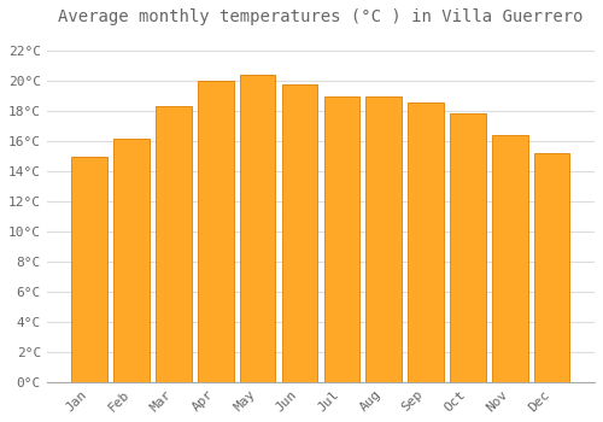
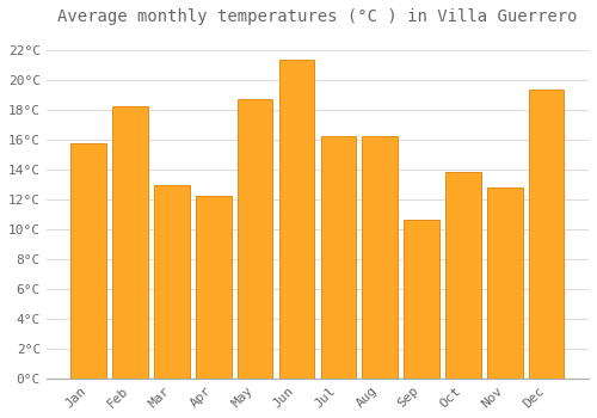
Jan: 14.9°C -> 15.7°C
Feb: 16.1°C -> 18.2°C
Mar: 18.3°C -> 12.9°C
Apr: 20.0°C -> 12.2°C
May: 20.4°C -> 18.7°C
Jun: 19.7°C -> 21.3°C
Jul: 18.9°C -> 16.2°C
Aug: 18.9°C -> 16.2°C
Sep: 18.5°C -> 10.6°C
Oct: 17.8°C -> 13.8°C
Nov: 16.4°C -> 12.8°C
Dec: 15.2°C -> 19.3°C
